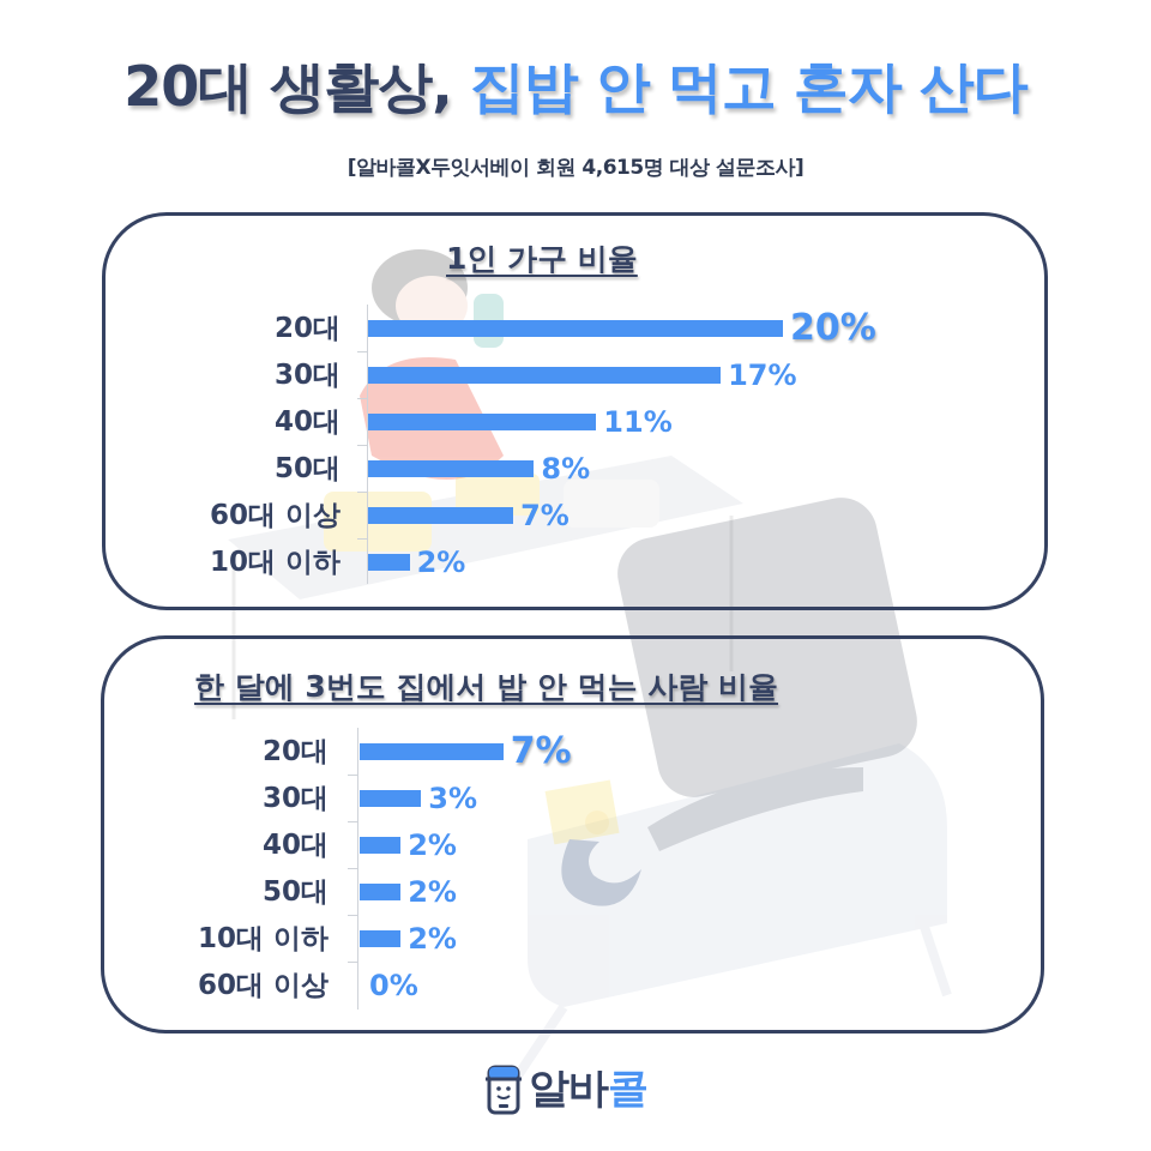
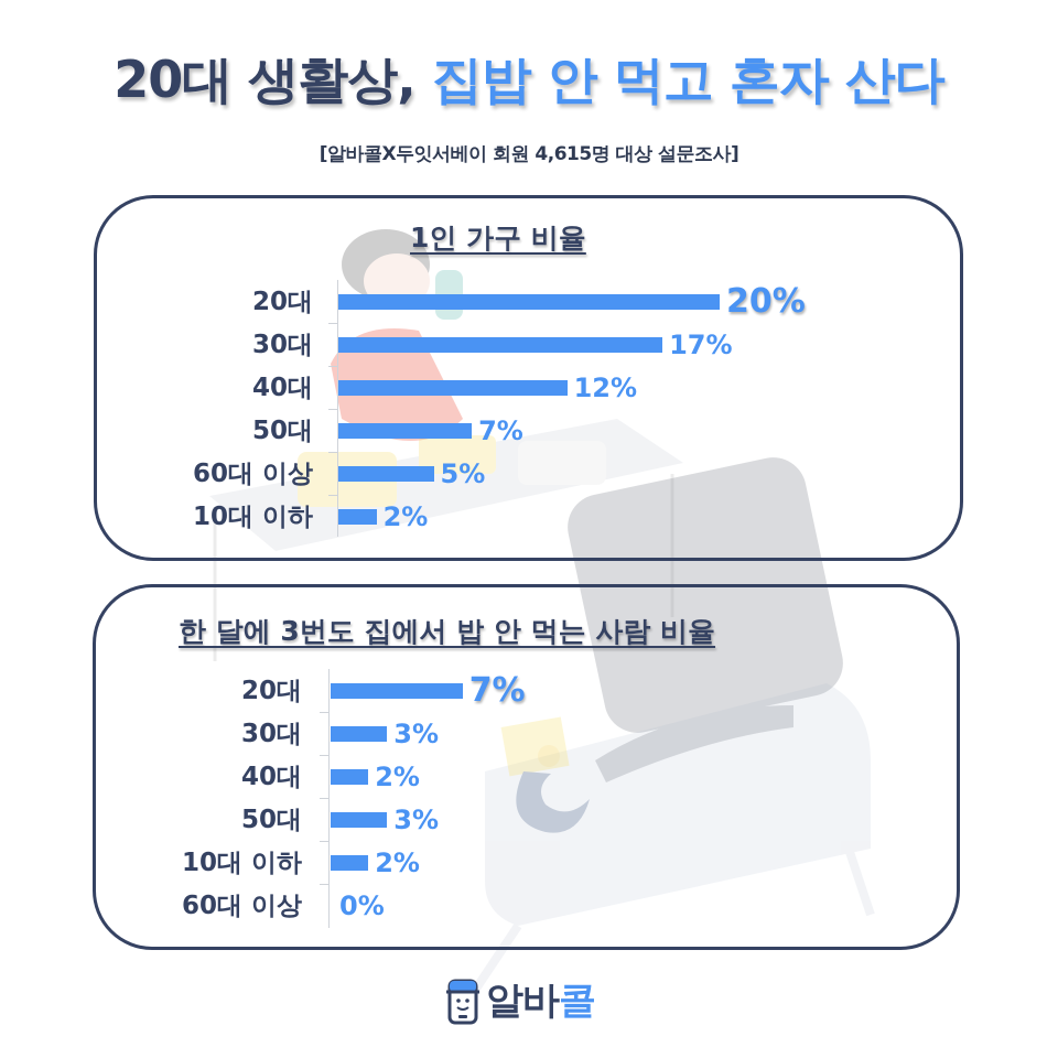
1인 가구 비율/40대: 11% -> 12%
1인 가구 비율/50대: 8% -> 7%
1인 가구 비율/60대 이상: 7% -> 5%
한 달에 3번도 집에서 밥 안 먹는 사람 비율/50대: 2% -> 3%
